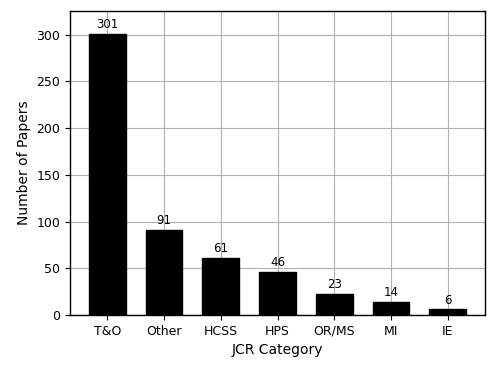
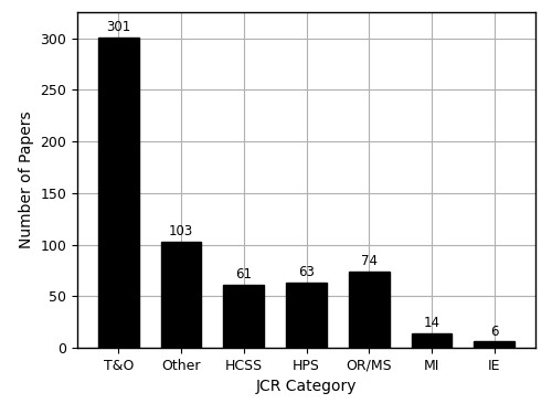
Other: 91 -> 103
HPS: 46 -> 63
OR/MS: 23 -> 74
